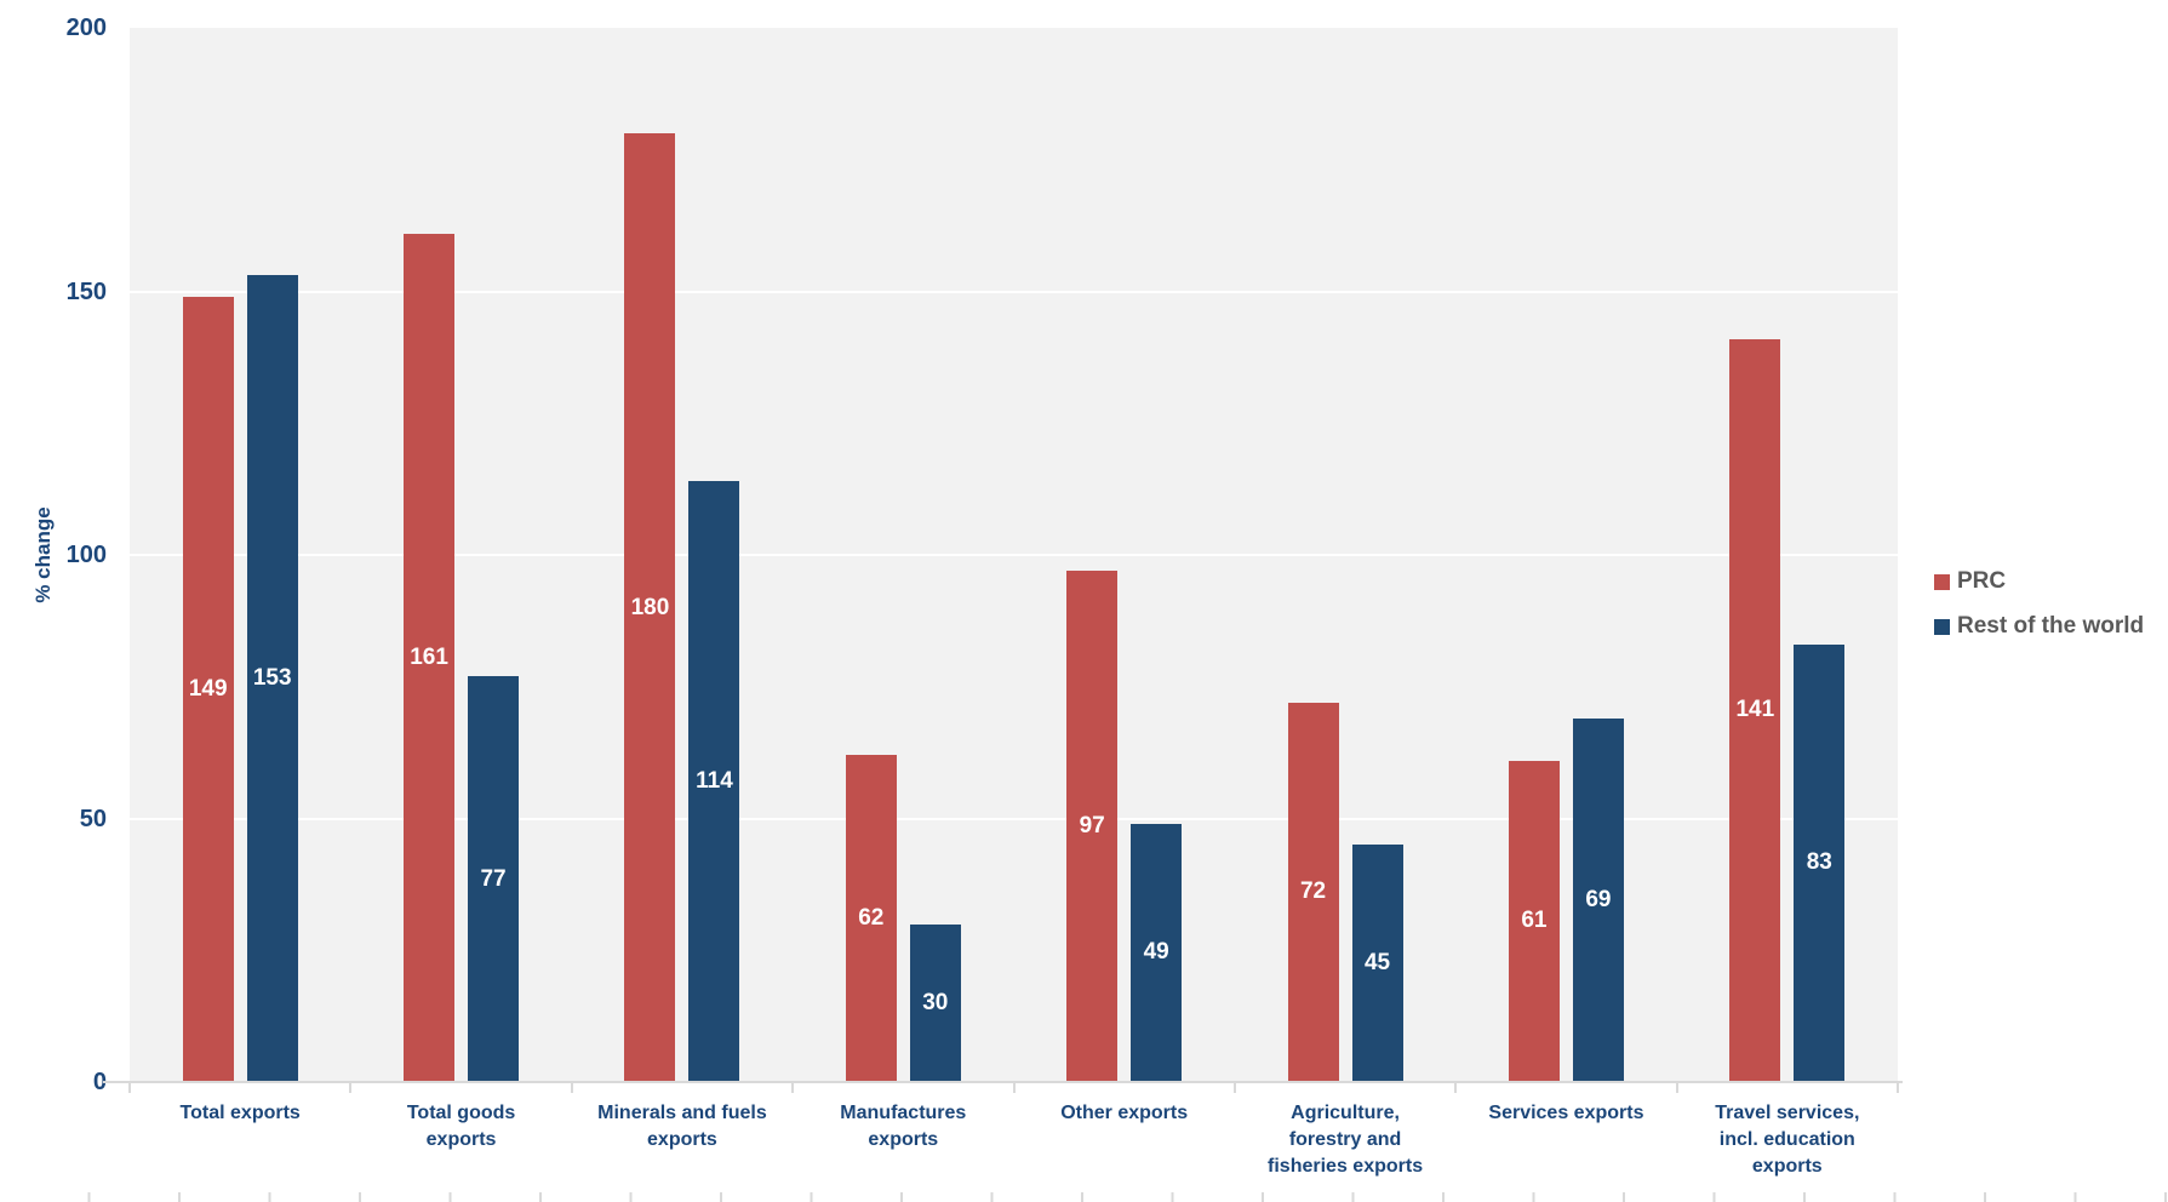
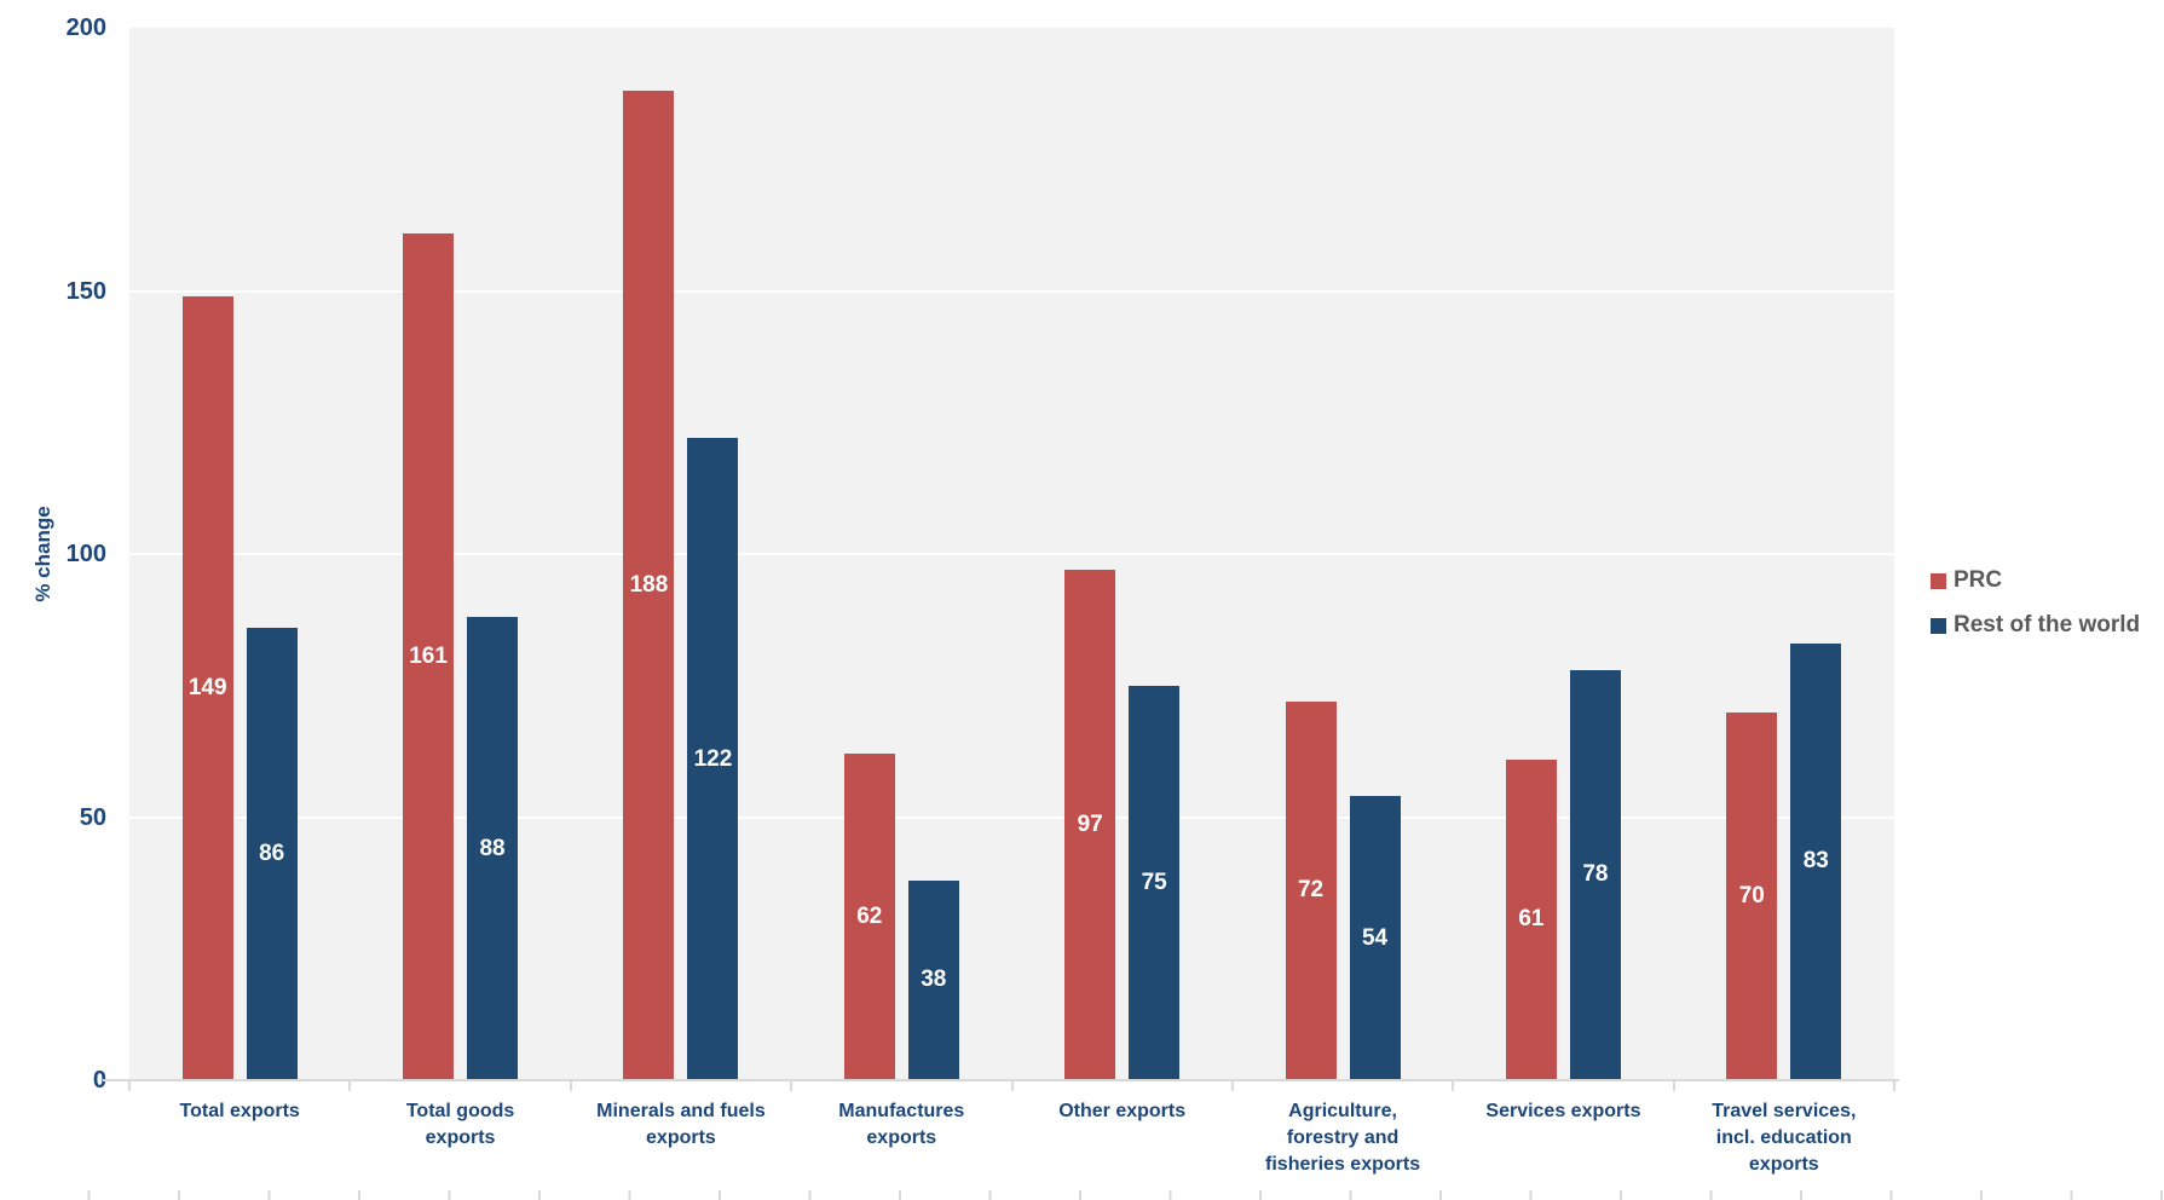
Rest of the world/Total exports: 153 -> 86
Rest of the world/Total goods exports: 77 -> 88
PRC/Minerals and fuels exports: 180 -> 188
Rest of the world/Minerals and fuels exports: 114 -> 122
Rest of the world/Manufactures exports: 30 -> 38
Rest of the world/Other exports: 49 -> 75
Rest of the world/Agriculture, forestry and fisheries exports: 45 -> 54
Rest of the world/Services exports: 69 -> 78
PRC/Travel services, incl. education exports: 141 -> 70
